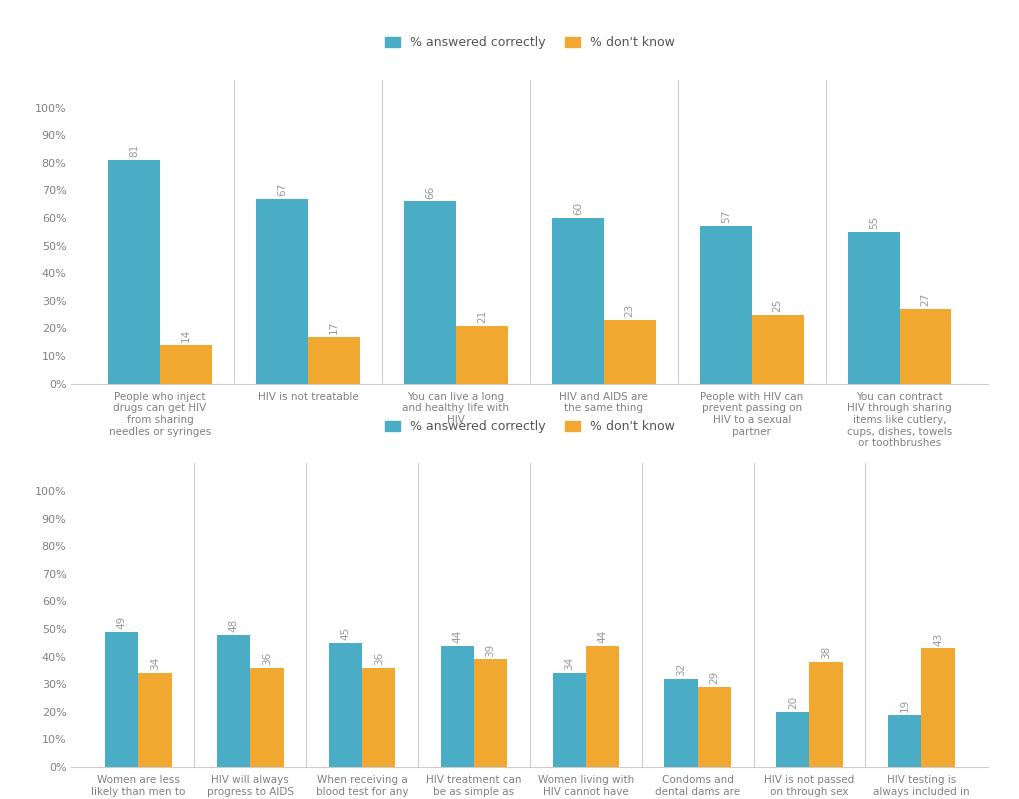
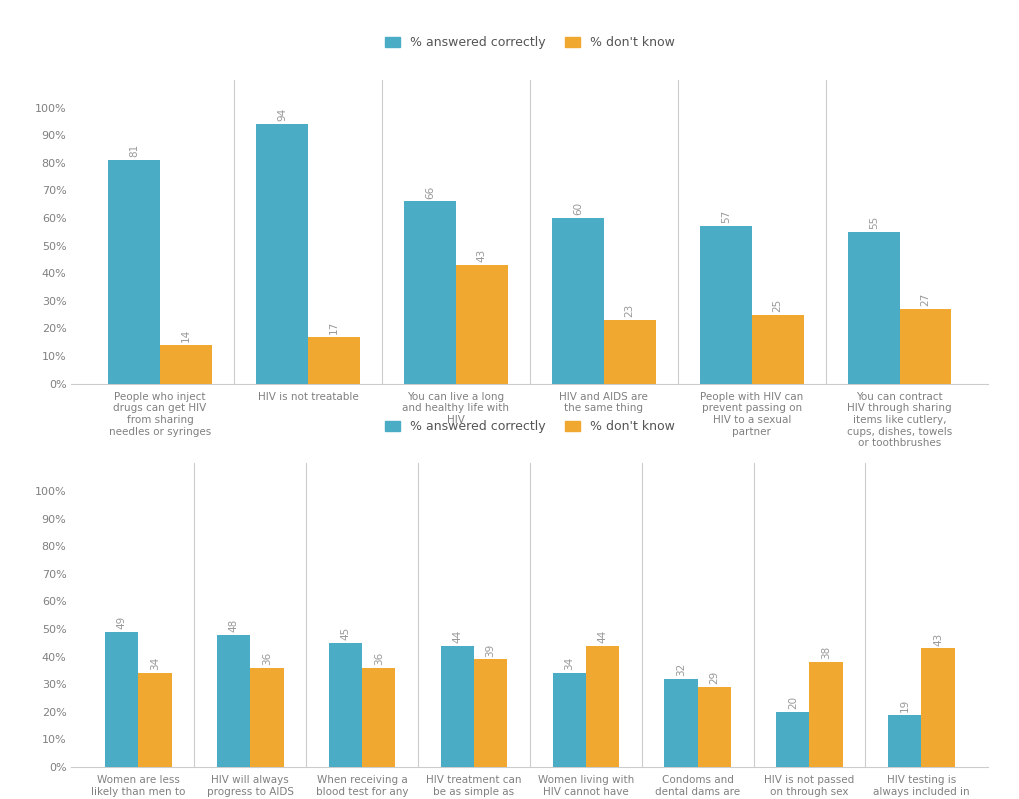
% answered correctly/HIV is not treatable: 67 -> 94
% don't know/You can live a long and healthy life with HIV: 21 -> 43
